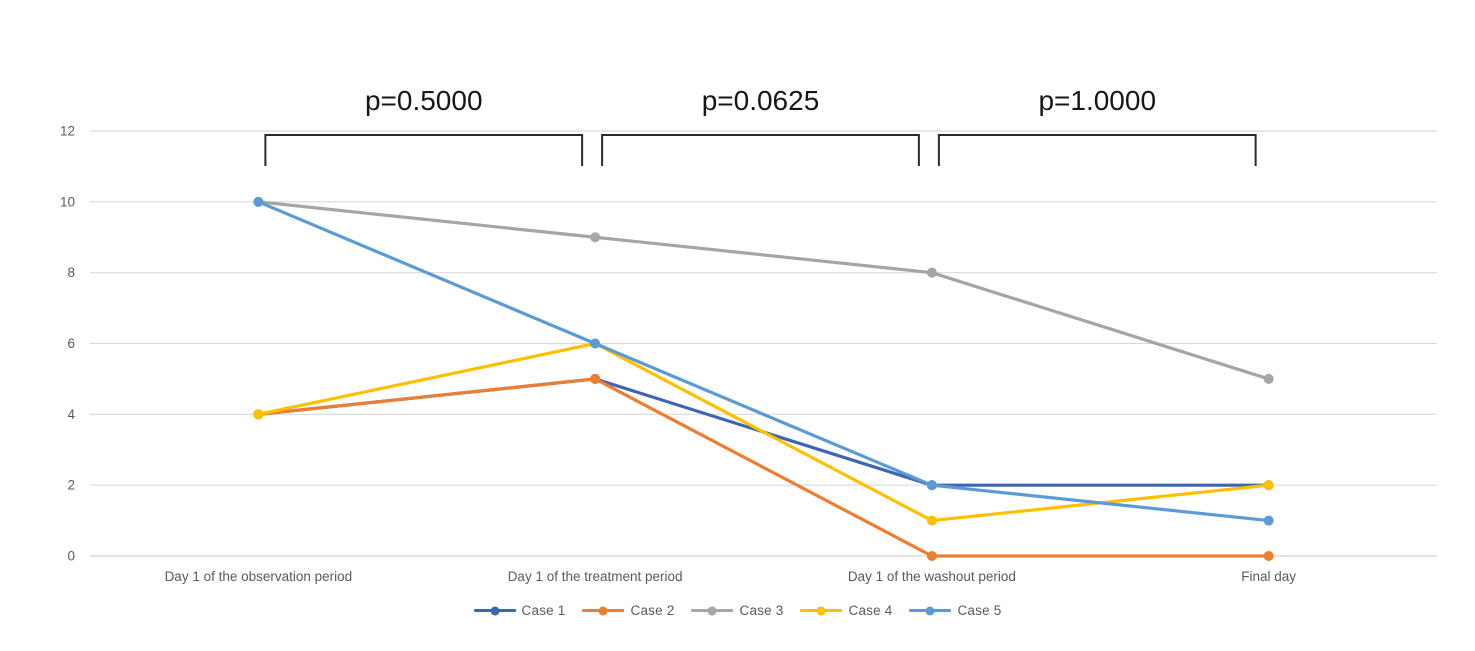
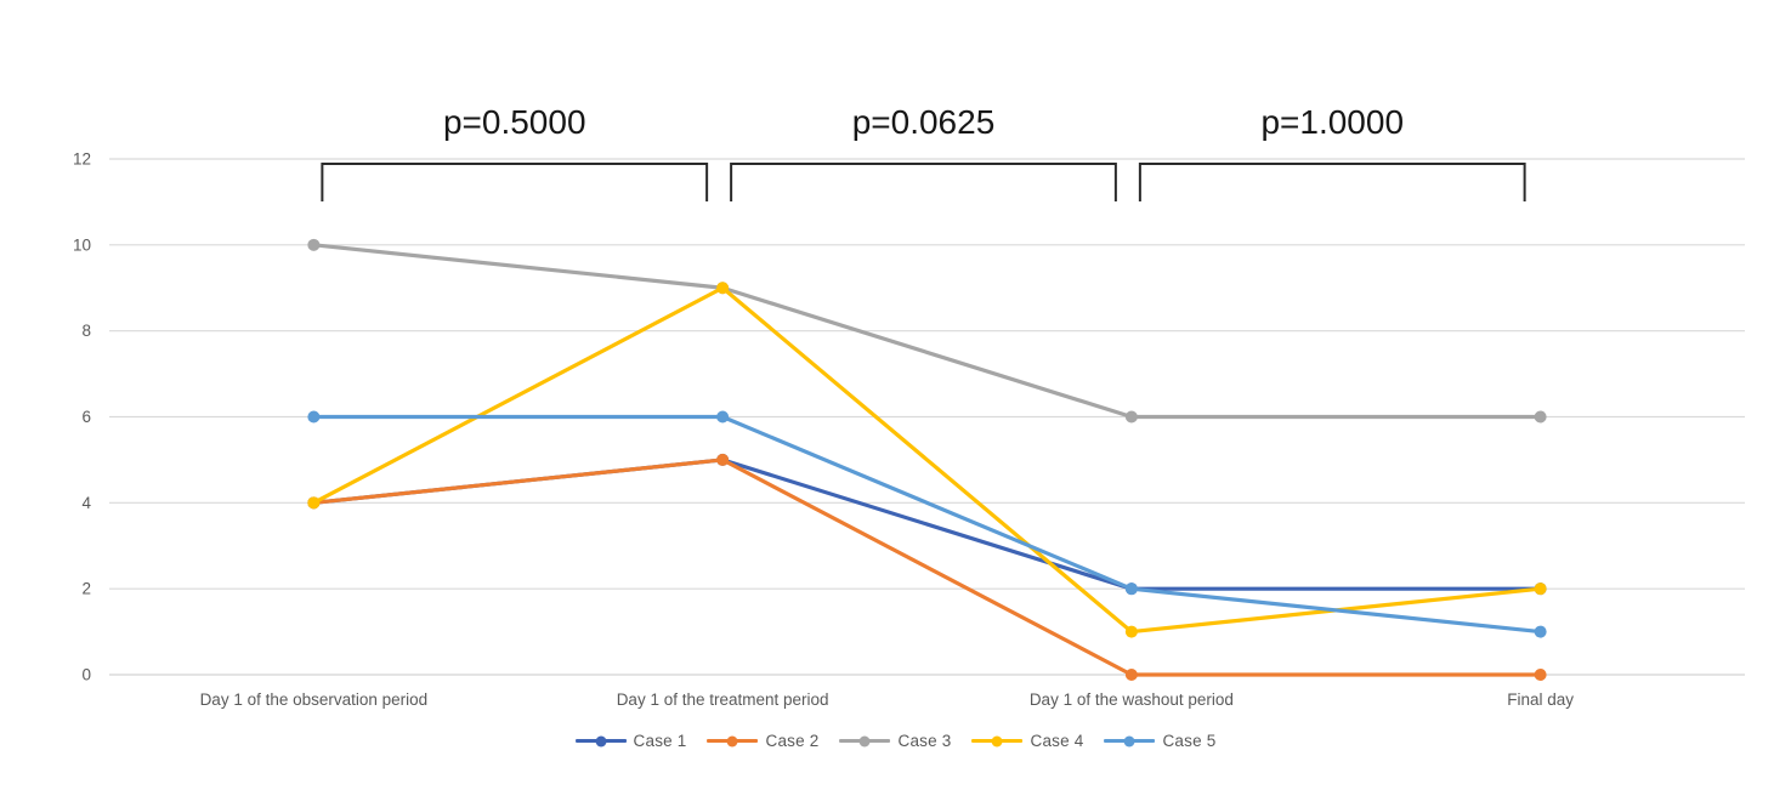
Case 5/Day 1 of the observation period: 10 -> 6
Case 4/Day 1 of the treatment period: 6 -> 9
Case 3/Day 1 of the washout period: 8 -> 6
Case 3/Final day: 5 -> 6
